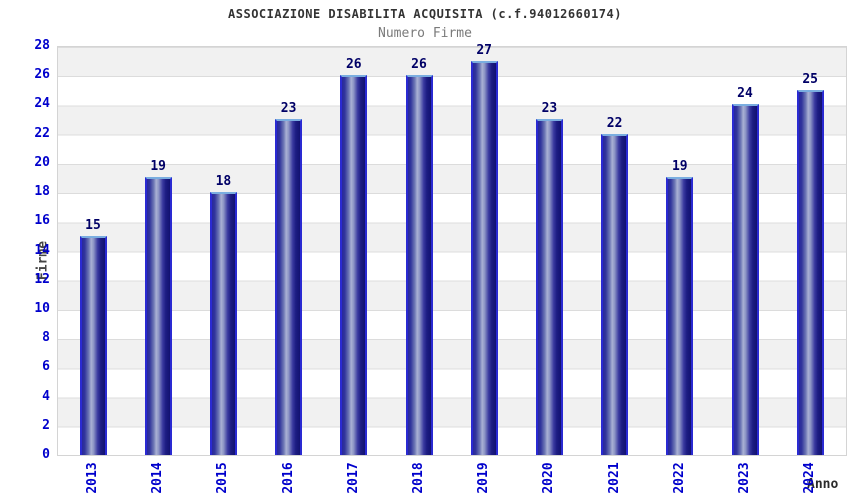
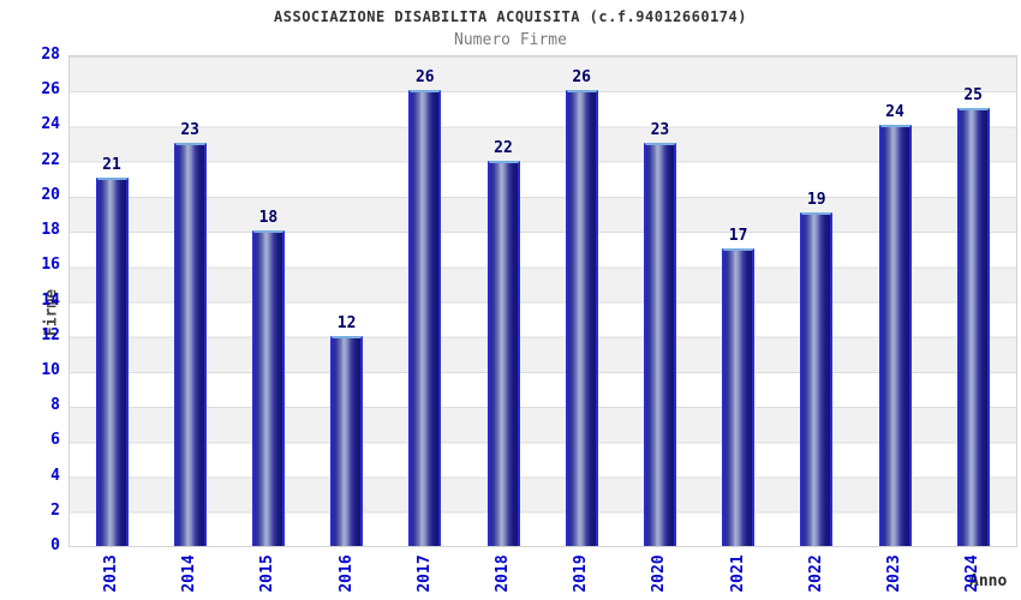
2013: 15 -> 21
2014: 19 -> 23
2016: 23 -> 12
2018: 26 -> 22
2019: 27 -> 26
2021: 22 -> 17
